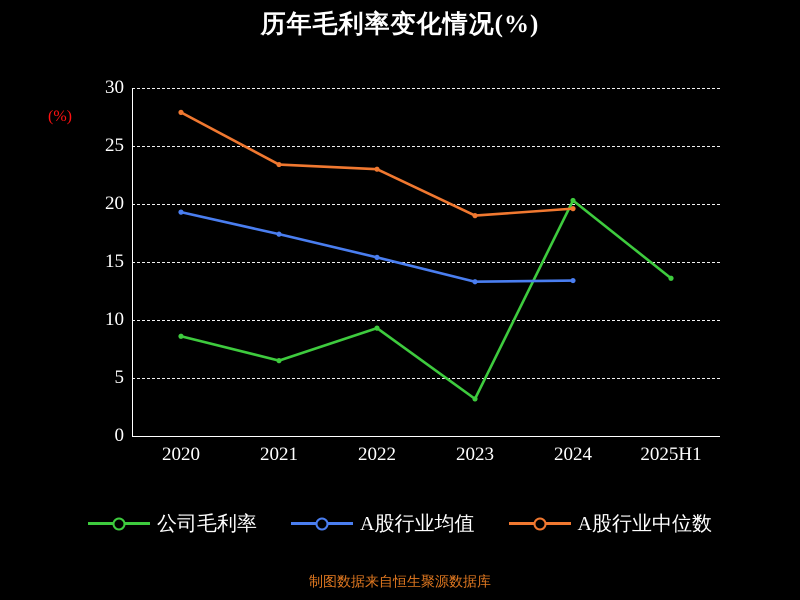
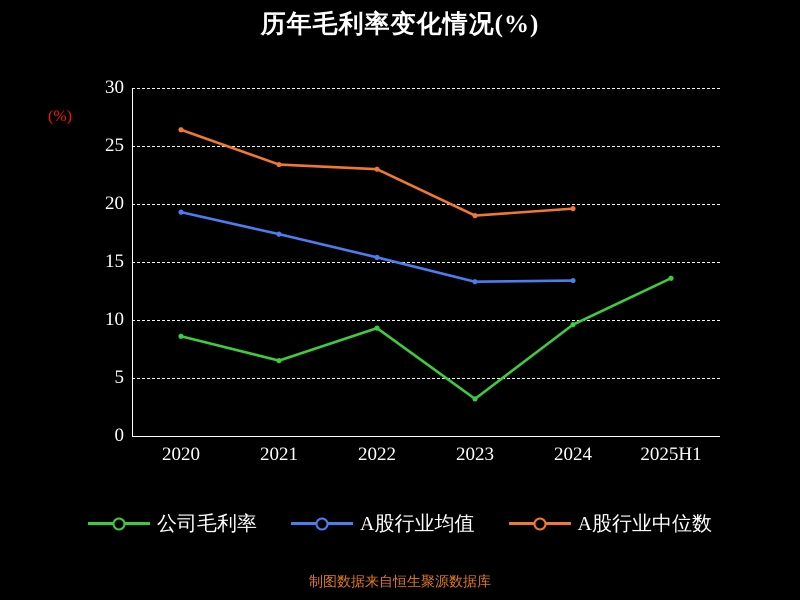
A股行业中位数/2020: 27.9 -> 26.4
公司毛利率/2024: 20.3 -> 9.6
